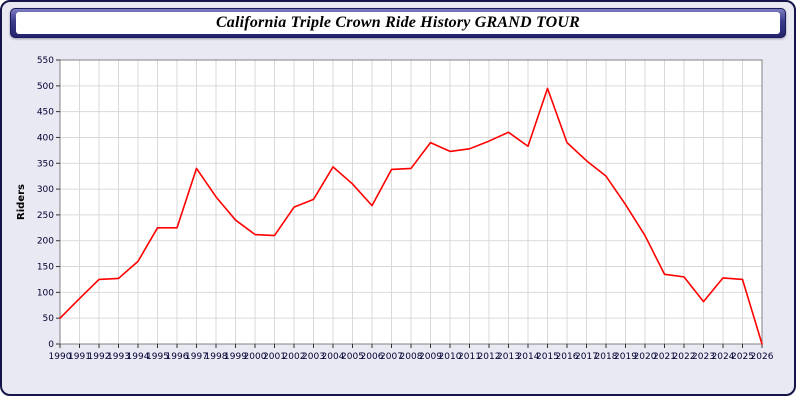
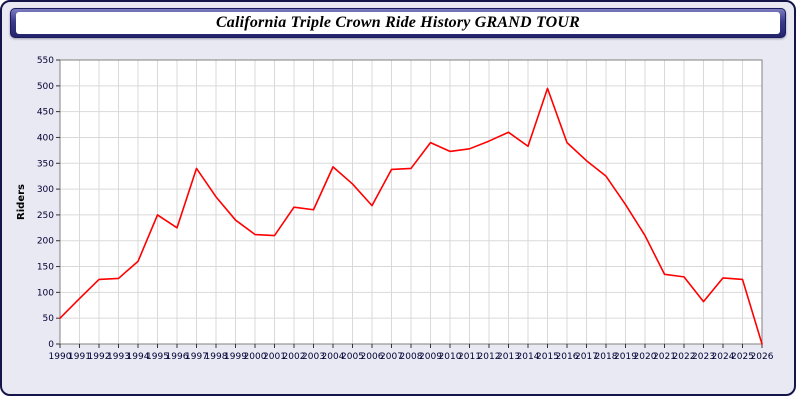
1995: 220 -> 250
2003: 280 -> 260
